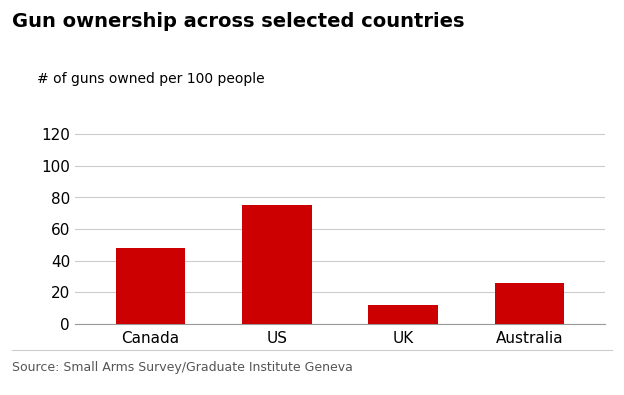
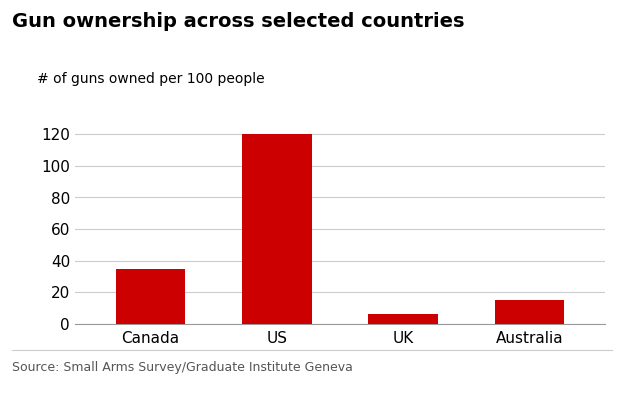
Canada: 48 -> 35
US: 75 -> 120
UK: 12 -> 6
Australia: 26 -> 15
